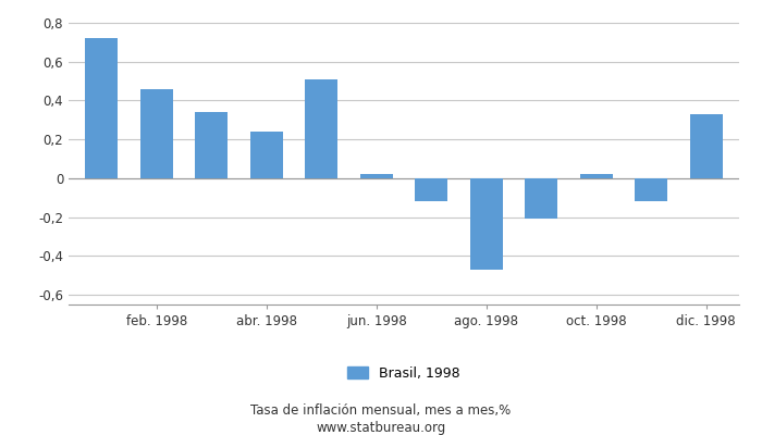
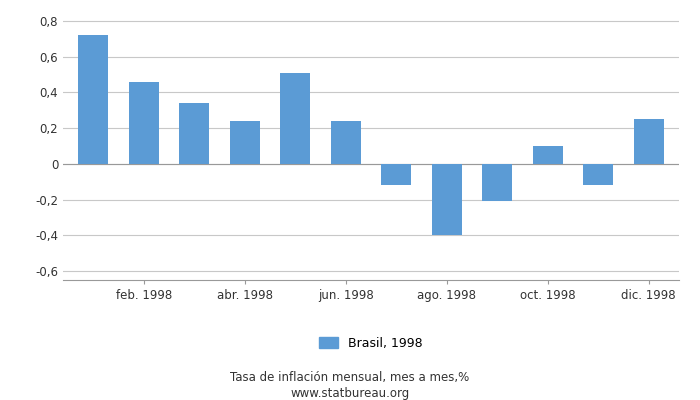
jun. 1998: 0,02 -> 0,24
ago. 1998: -0,47 -> -0,40
oct. 1998: 0,02 -> 0,10
dic. 1998: 0,33 -> 0,25
